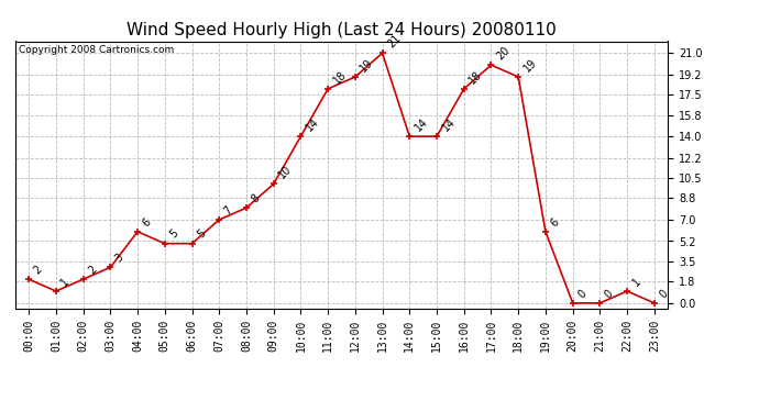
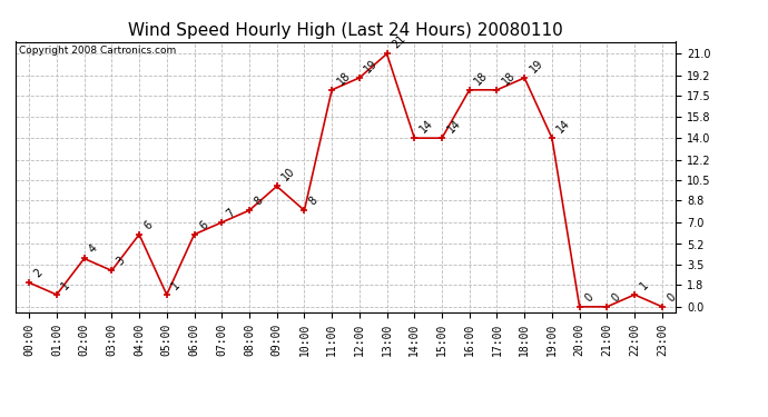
02:00: 2 -> 4
05:00: 5 -> 1
06:00: 5 -> 6
10:00: 14 -> 8
17:00: 20 -> 18
19:00: 6 -> 14
